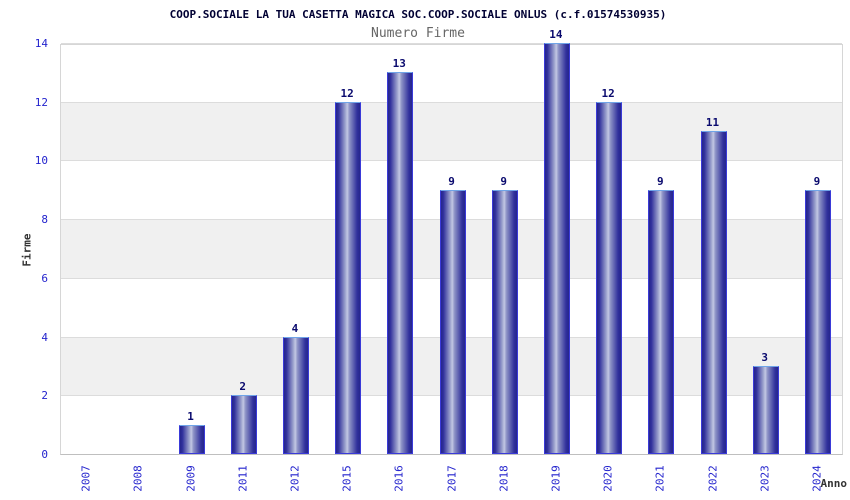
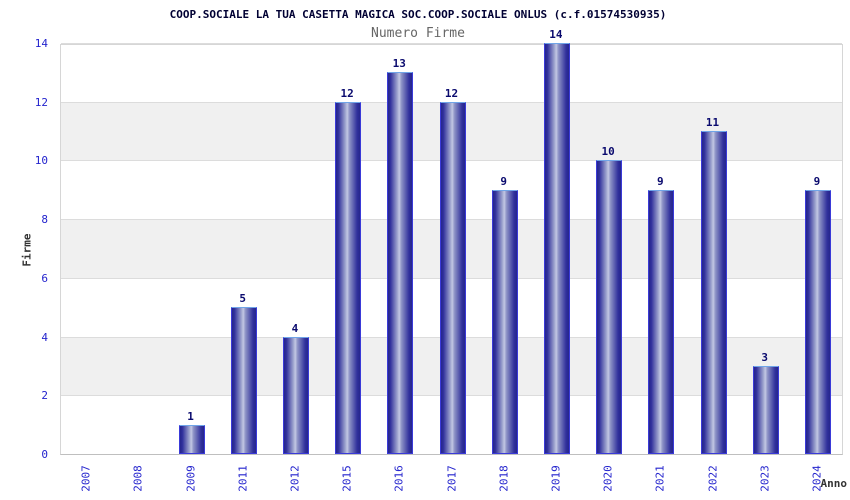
2011: 2 -> 5
2017: 9 -> 12
2020: 12 -> 10
